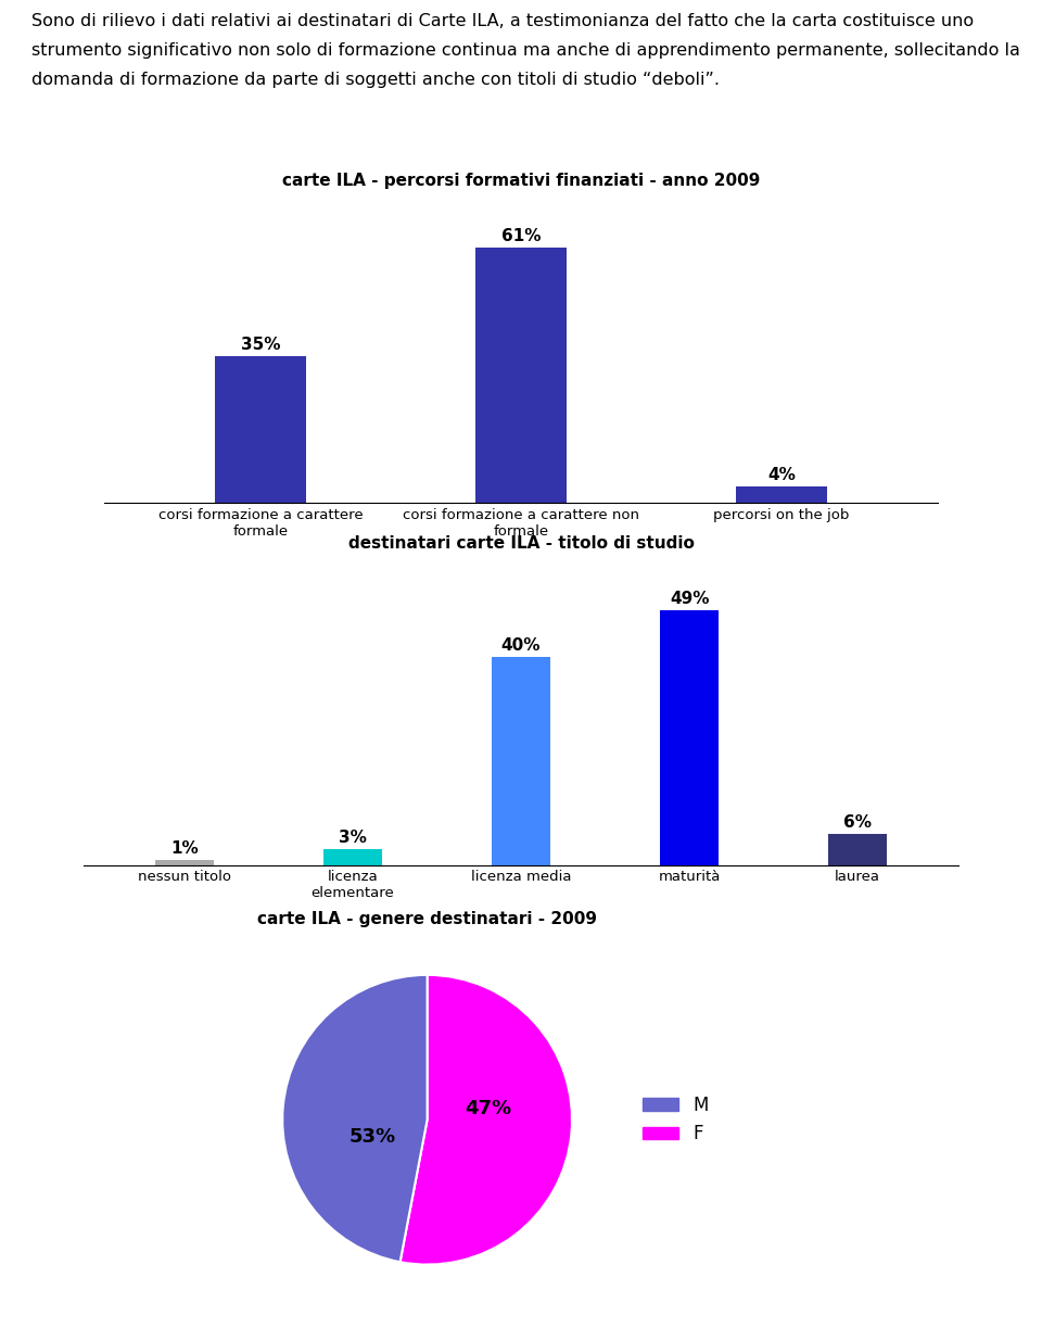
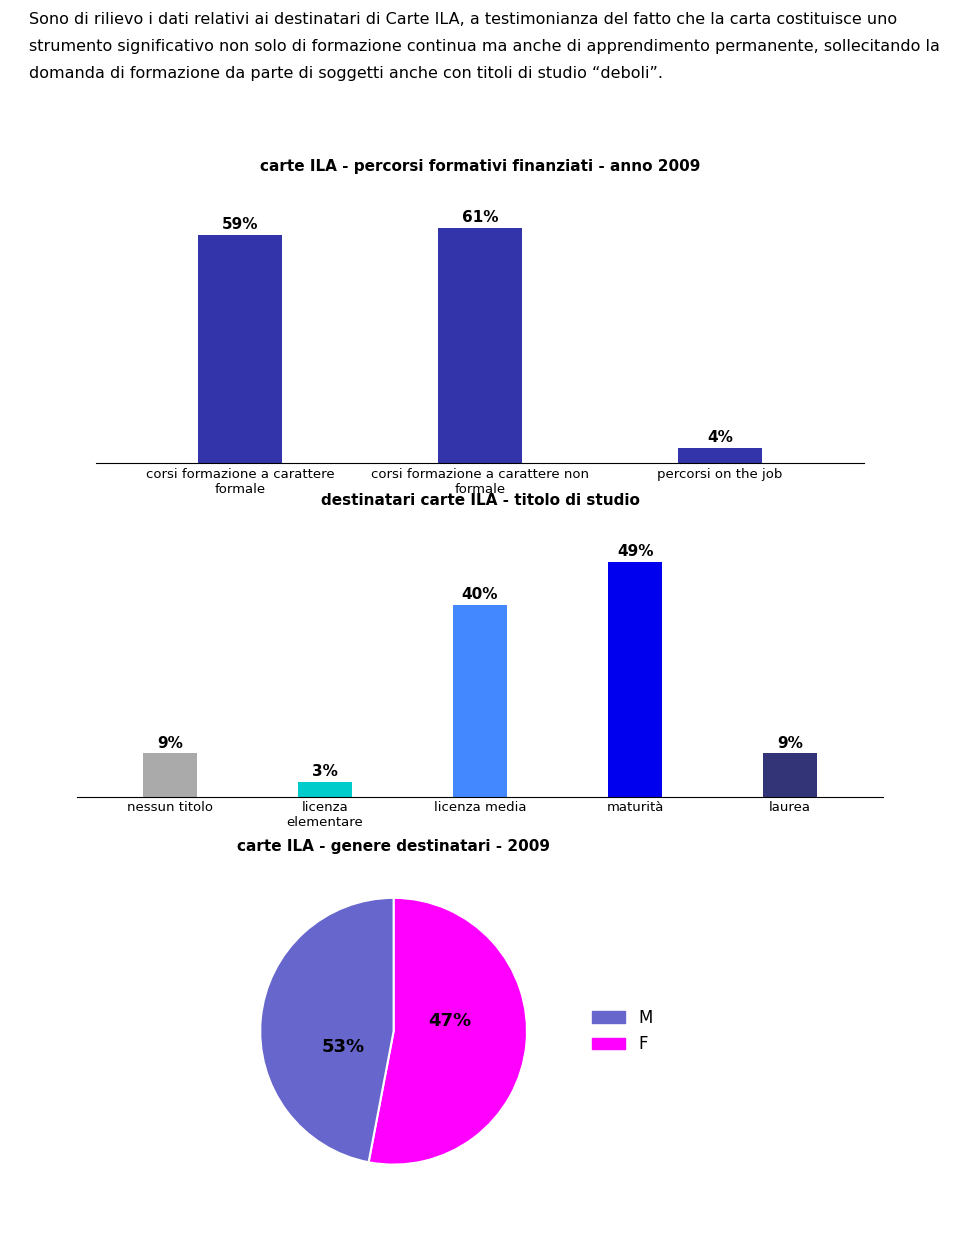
carte ILA - percorsi formativi finanziati - anno 2009/corsi formazione a carattere formale: 35% -> 59%
destinatari carte ILA - titolo di studio/nessun titolo: 1% -> 9%
destinatari carte ILA - titolo di studio/laurea: 6% -> 9%
